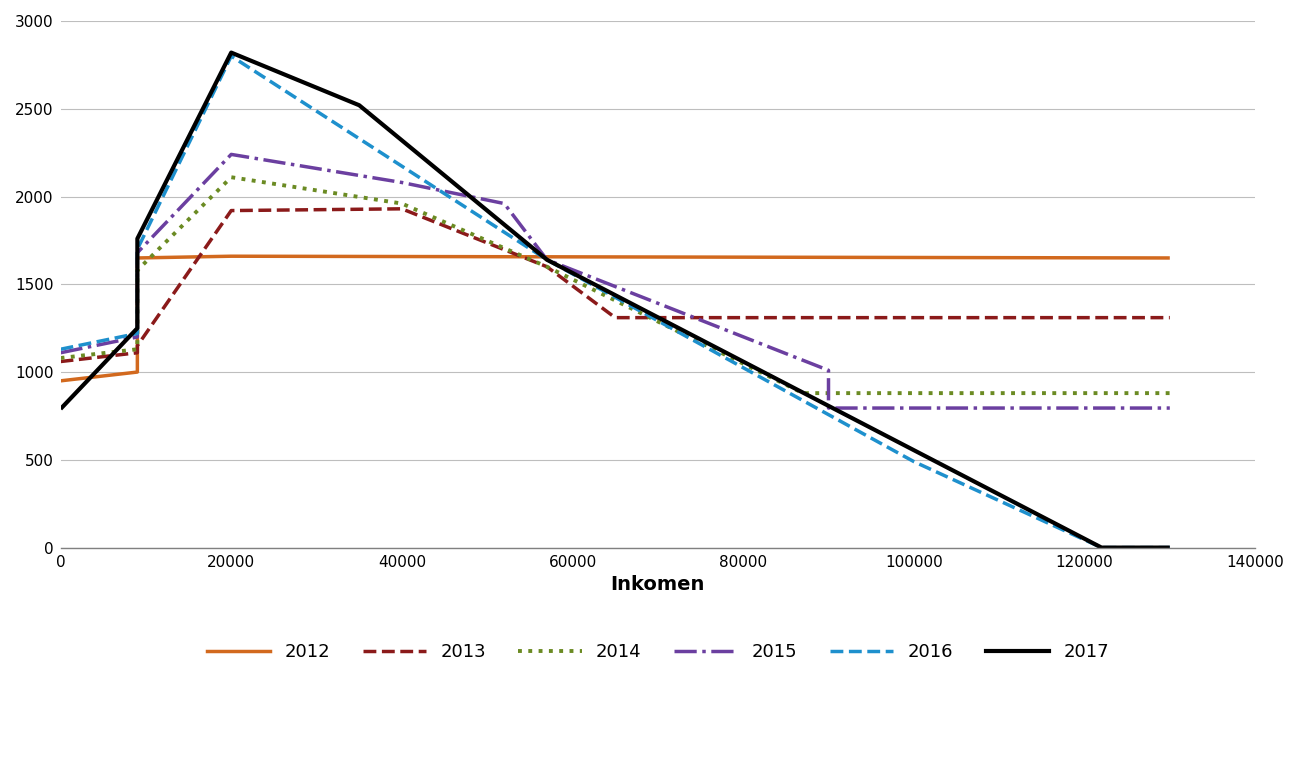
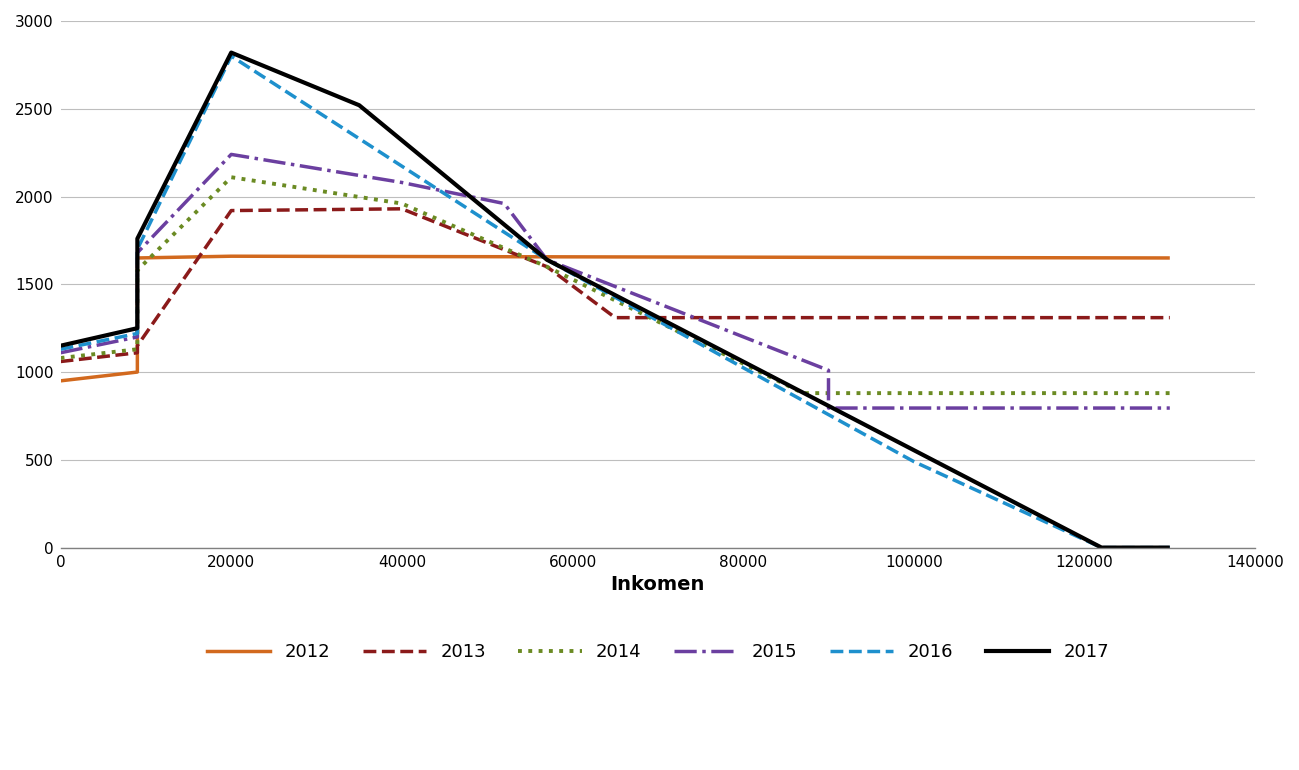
2017/0: 790 -> 1150
